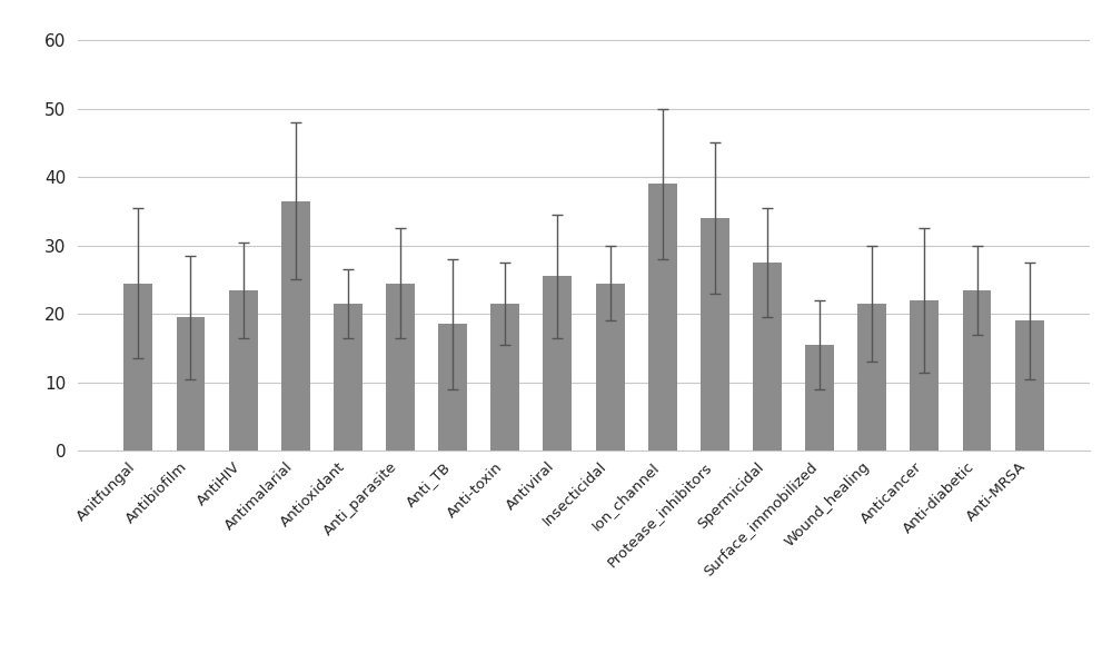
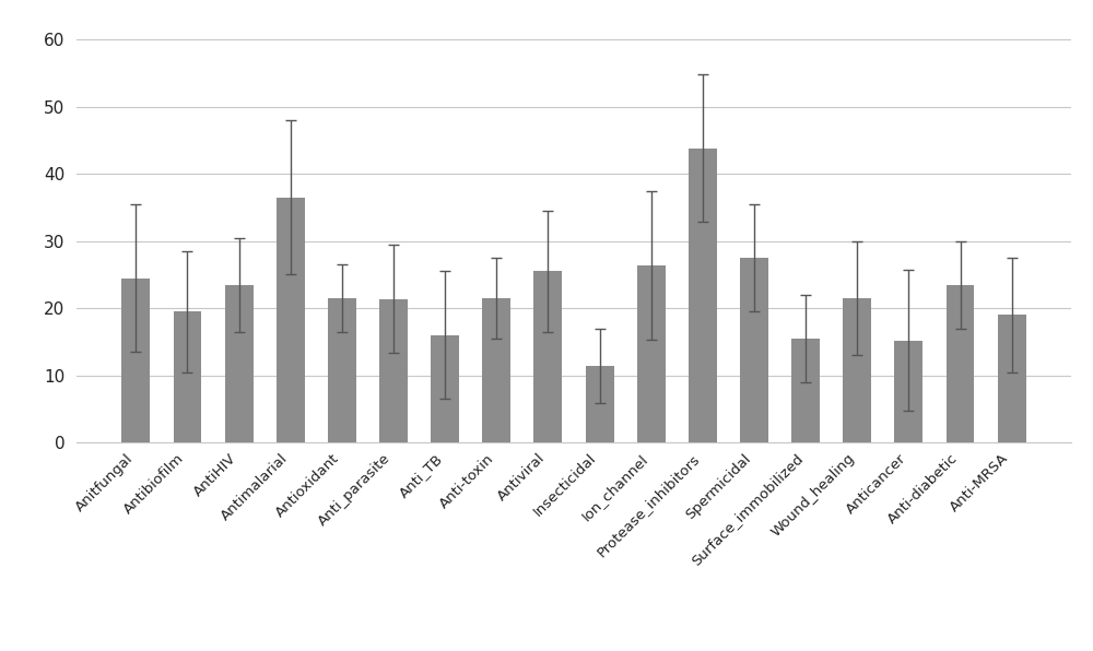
Anti_parasite: 24.5 -> 21.4
Anti_TB: 18.5 -> 16.0
Insecticidal: 24.5 -> 11.4
Ion_channel: 39.0 -> 26.4
Protease_inhibitors: 34.0 -> 43.8
Anticancer: 22.0 -> 15.2
